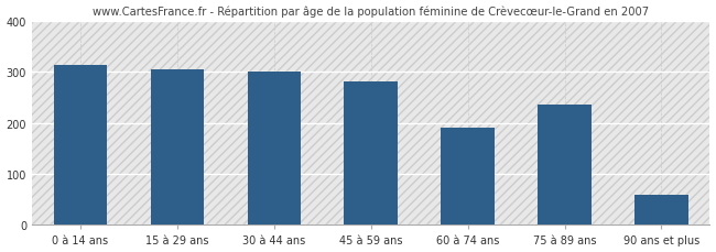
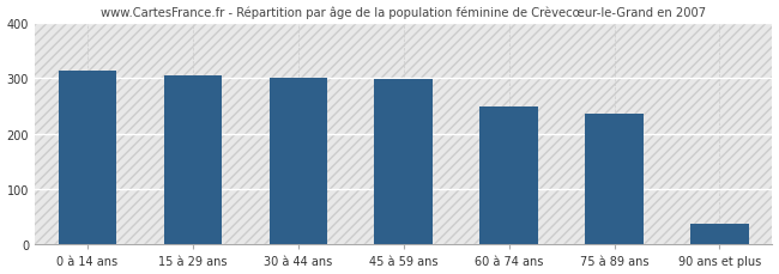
45 à 59 ans: 280 -> 299
60 à 74 ans: 190 -> 248
90 ans et plus: 60 -> 37
